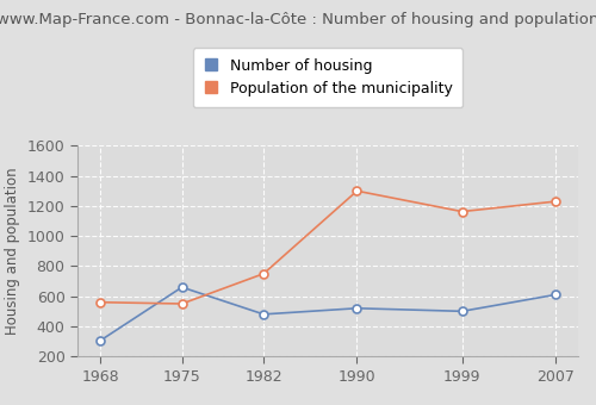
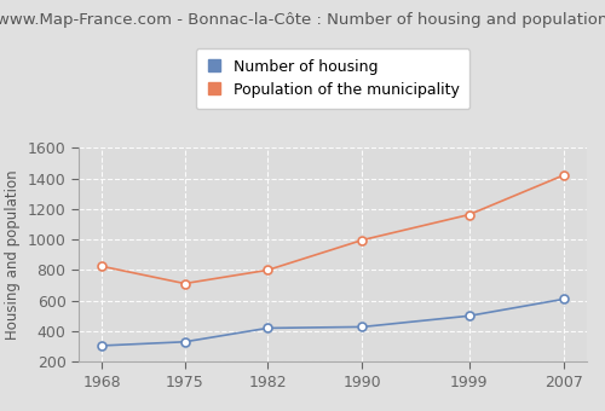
Population of the municipality/1968: 560 -> 820
Number of housing/1975: 660 -> 330
Population of the municipality/1975: 550 -> 710
Number of housing/1982: 480 -> 420
Population of the municipality/1982: 750 -> 800
Number of housing/1990: 520 -> 430
Population of the municipality/1990: 1300 -> 1000
Population of the municipality/2007: 1230 -> 1420
